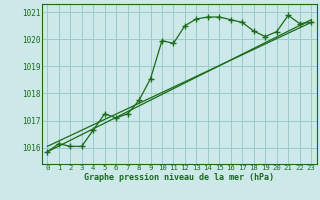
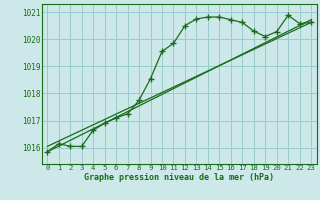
5: 1017.25 -> 1016.90
10: 1019.95 -> 1019.55
